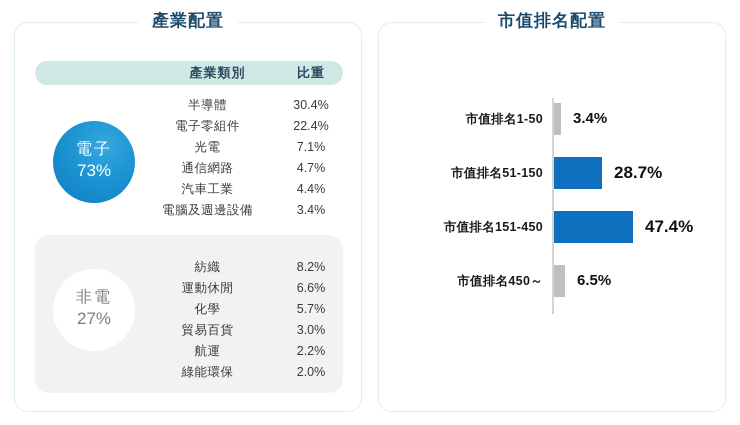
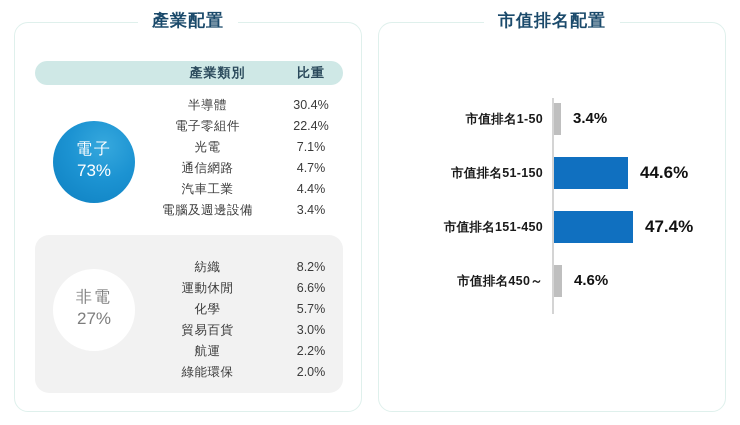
市值排名51-150: 28.7% -> 44.6%
市值排名450～: 6.5% -> 4.6%
